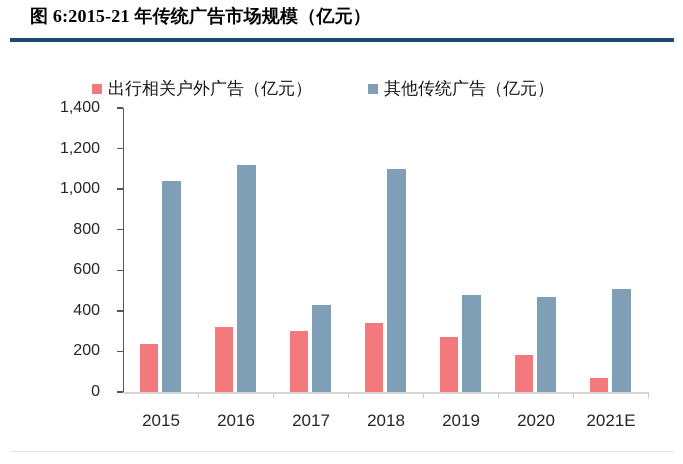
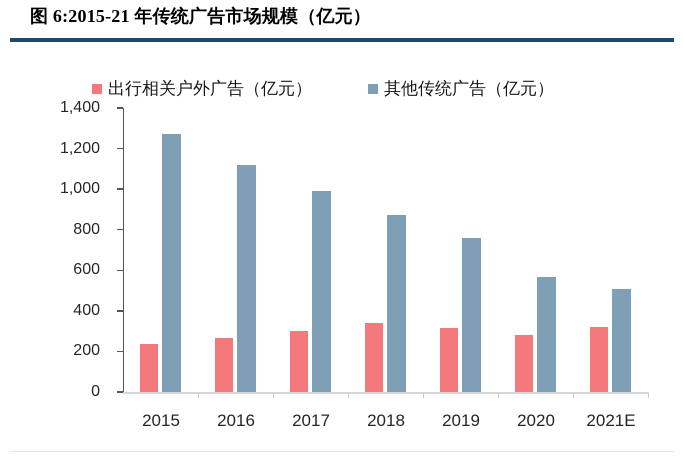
其他传统广告（亿元）/2015: 1040 -> 1270
出行相关户外广告（亿元）/2016: 320 -> 260
其他传统广告（亿元）/2017: 430 -> 990
其他传统广告（亿元）/2018: 1100 -> 880
出行相关户外广告（亿元）/2019: 270 -> 320
其他传统广告（亿元）/2019: 480 -> 760
出行相关户外广告（亿元）/2020: 180 -> 280
其他传统广告（亿元）/2020: 470 -> 560
出行相关户外广告（亿元）/2021E: 70 -> 320
